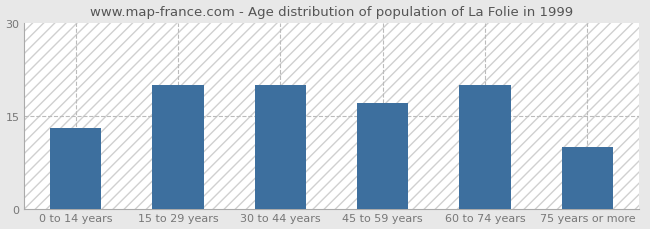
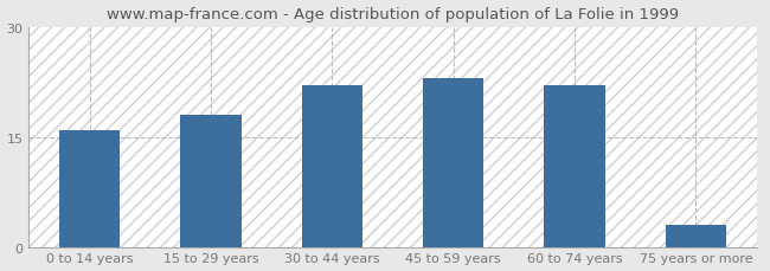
0 to 14 years: 13 -> 16
15 to 29 years: 20 -> 18
30 to 44 years: 20 -> 22
45 to 59 years: 17 -> 23
60 to 74 years: 20 -> 22
75 years or more: 10 -> 3
